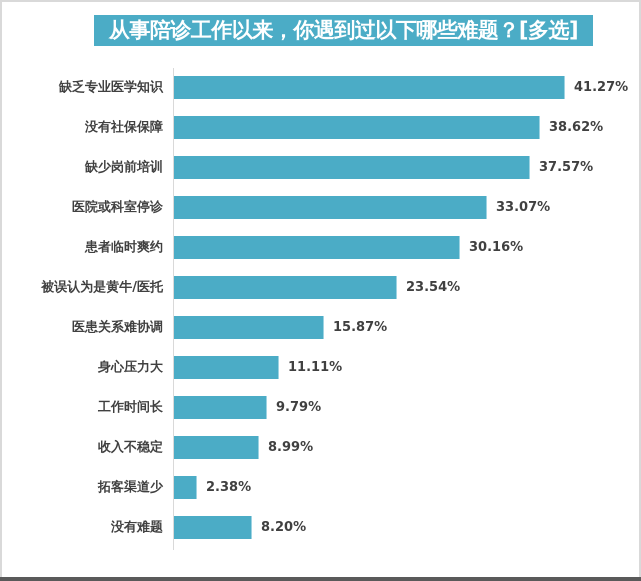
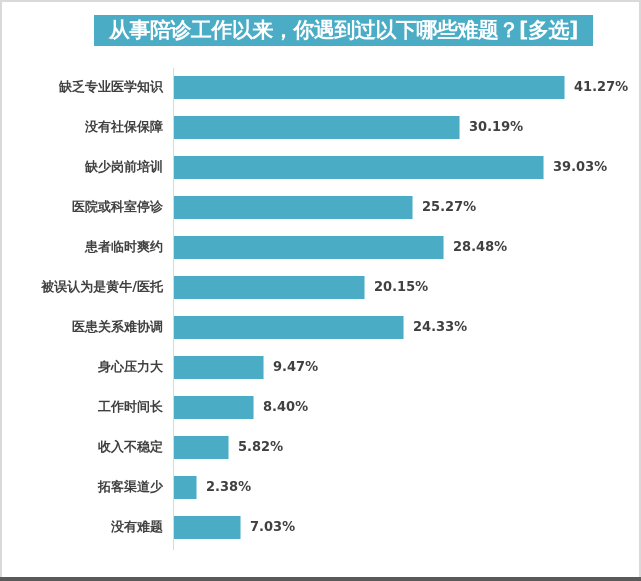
没有社保保障: 38.62% -> 30.19%
缺少岗前培训: 37.57% -> 39.03%
医院或科室停诊: 33.07% -> 25.27%
患者临时爽约: 30.16% -> 28.48%
被误认为是黄牛/医托: 23.54% -> 20.15%
医患关系难协调: 15.87% -> 24.33%
身心压力大: 11.11% -> 9.47%
工作时间长: 9.79% -> 8.40%
收入不稳定: 8.99% -> 5.82%
没有难题: 8.20% -> 7.03%
